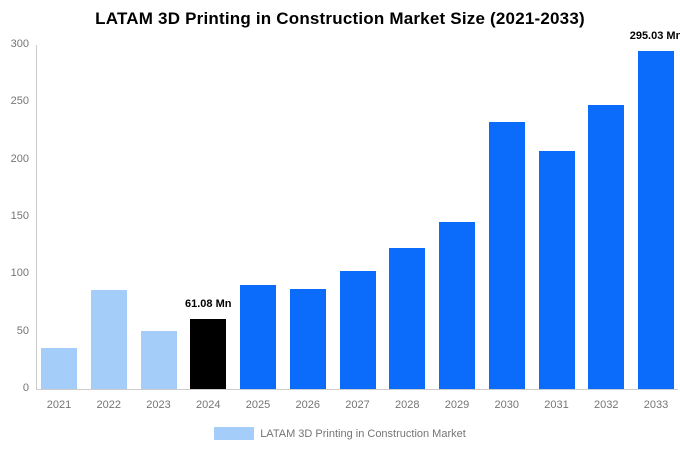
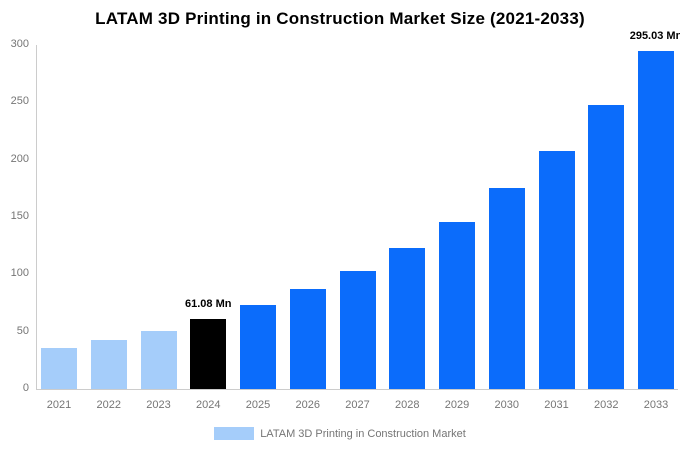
2022: 86 -> 43
2025: 91 -> 73
2030: 233 -> 175
